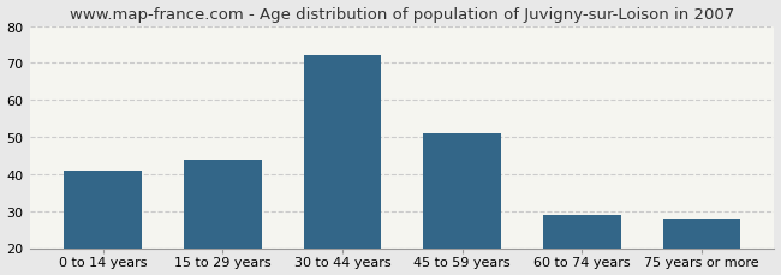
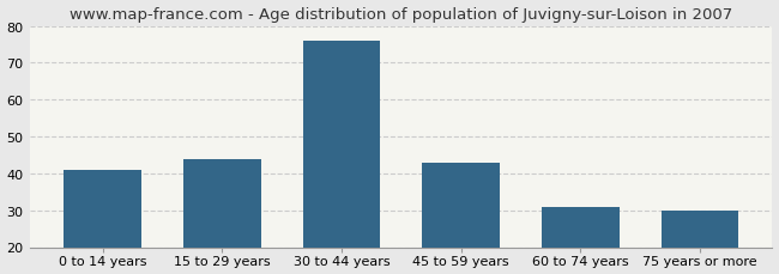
30 to 44 years: 72 -> 76
45 to 59 years: 51 -> 43
60 to 74 years: 29 -> 31
75 years or more: 28 -> 30
